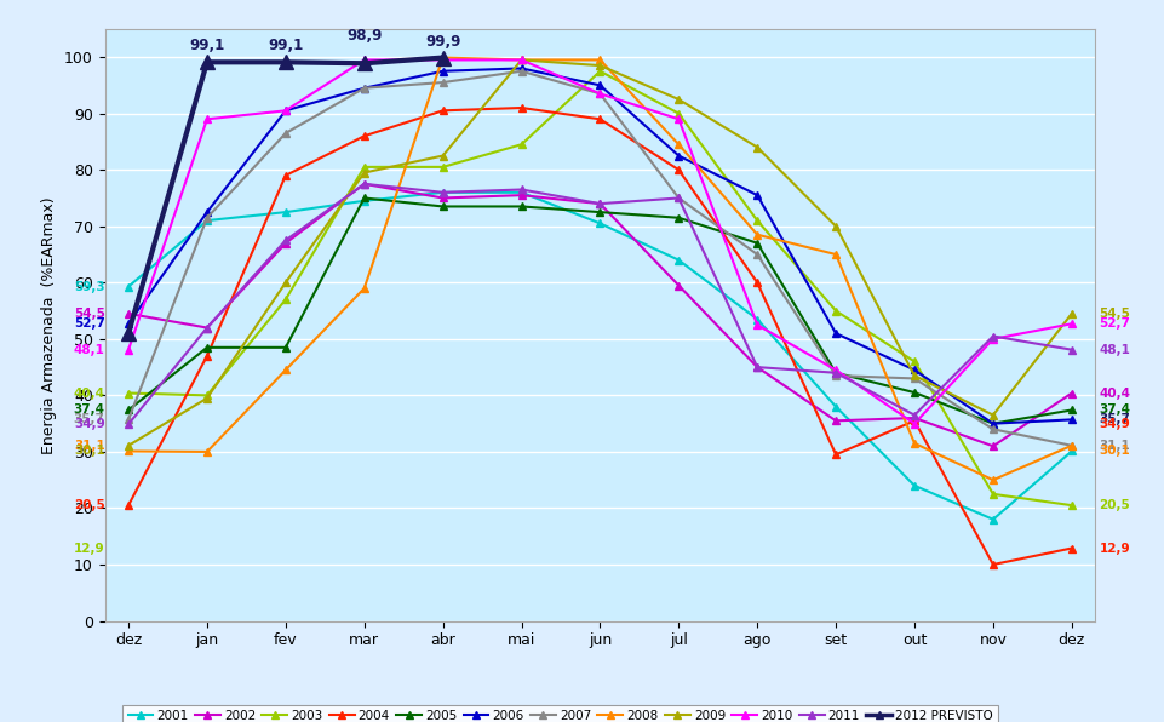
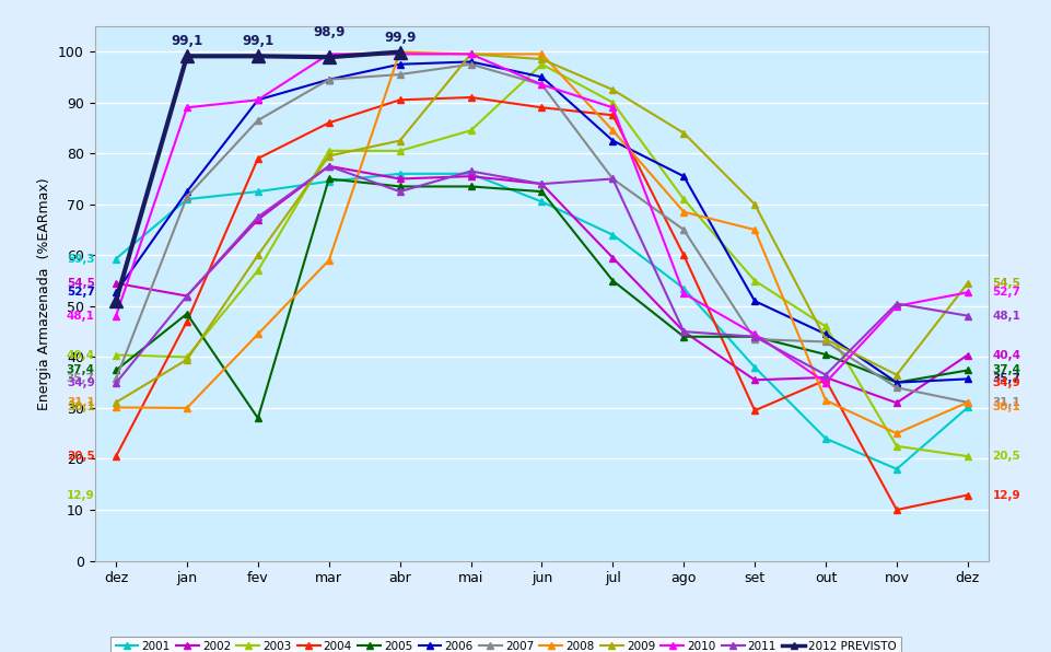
2005/fev: 48.5 -> 28.0
2011/abr: 76.0 -> 72.5
2004/jul: 80.0 -> 87.5
2005/jul: 71.5 -> 55.0
2005/ago: 67.0 -> 44.0
